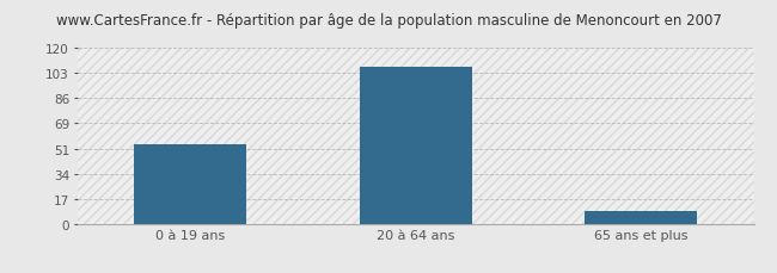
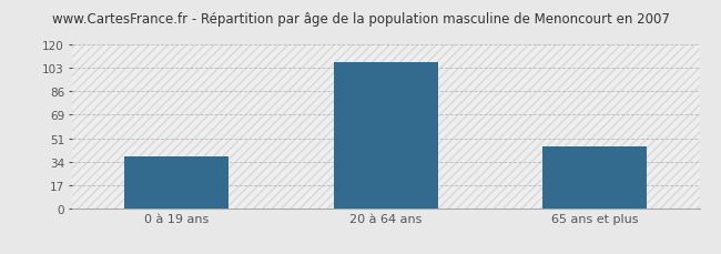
0 à 19 ans: 54 -> 38
65 ans et plus: 9 -> 45
